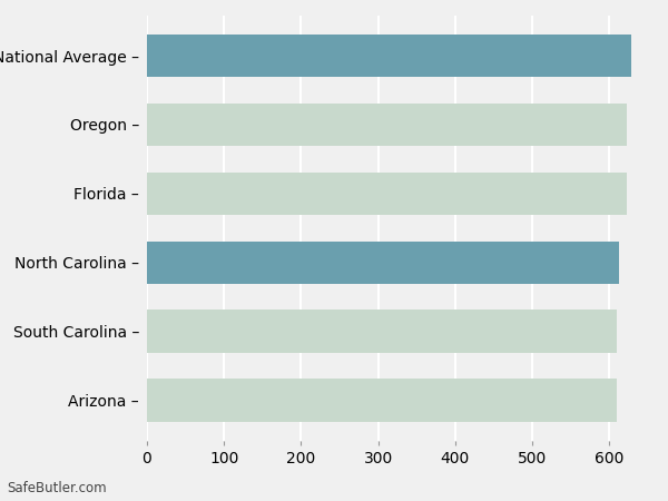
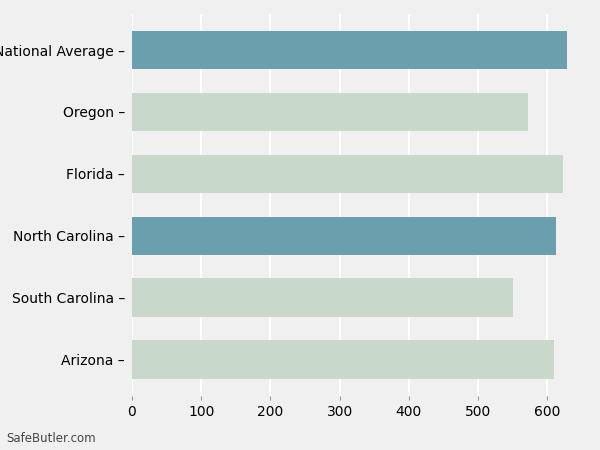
Oregon –: 622 -> 572
South Carolina –: 610 -> 550
